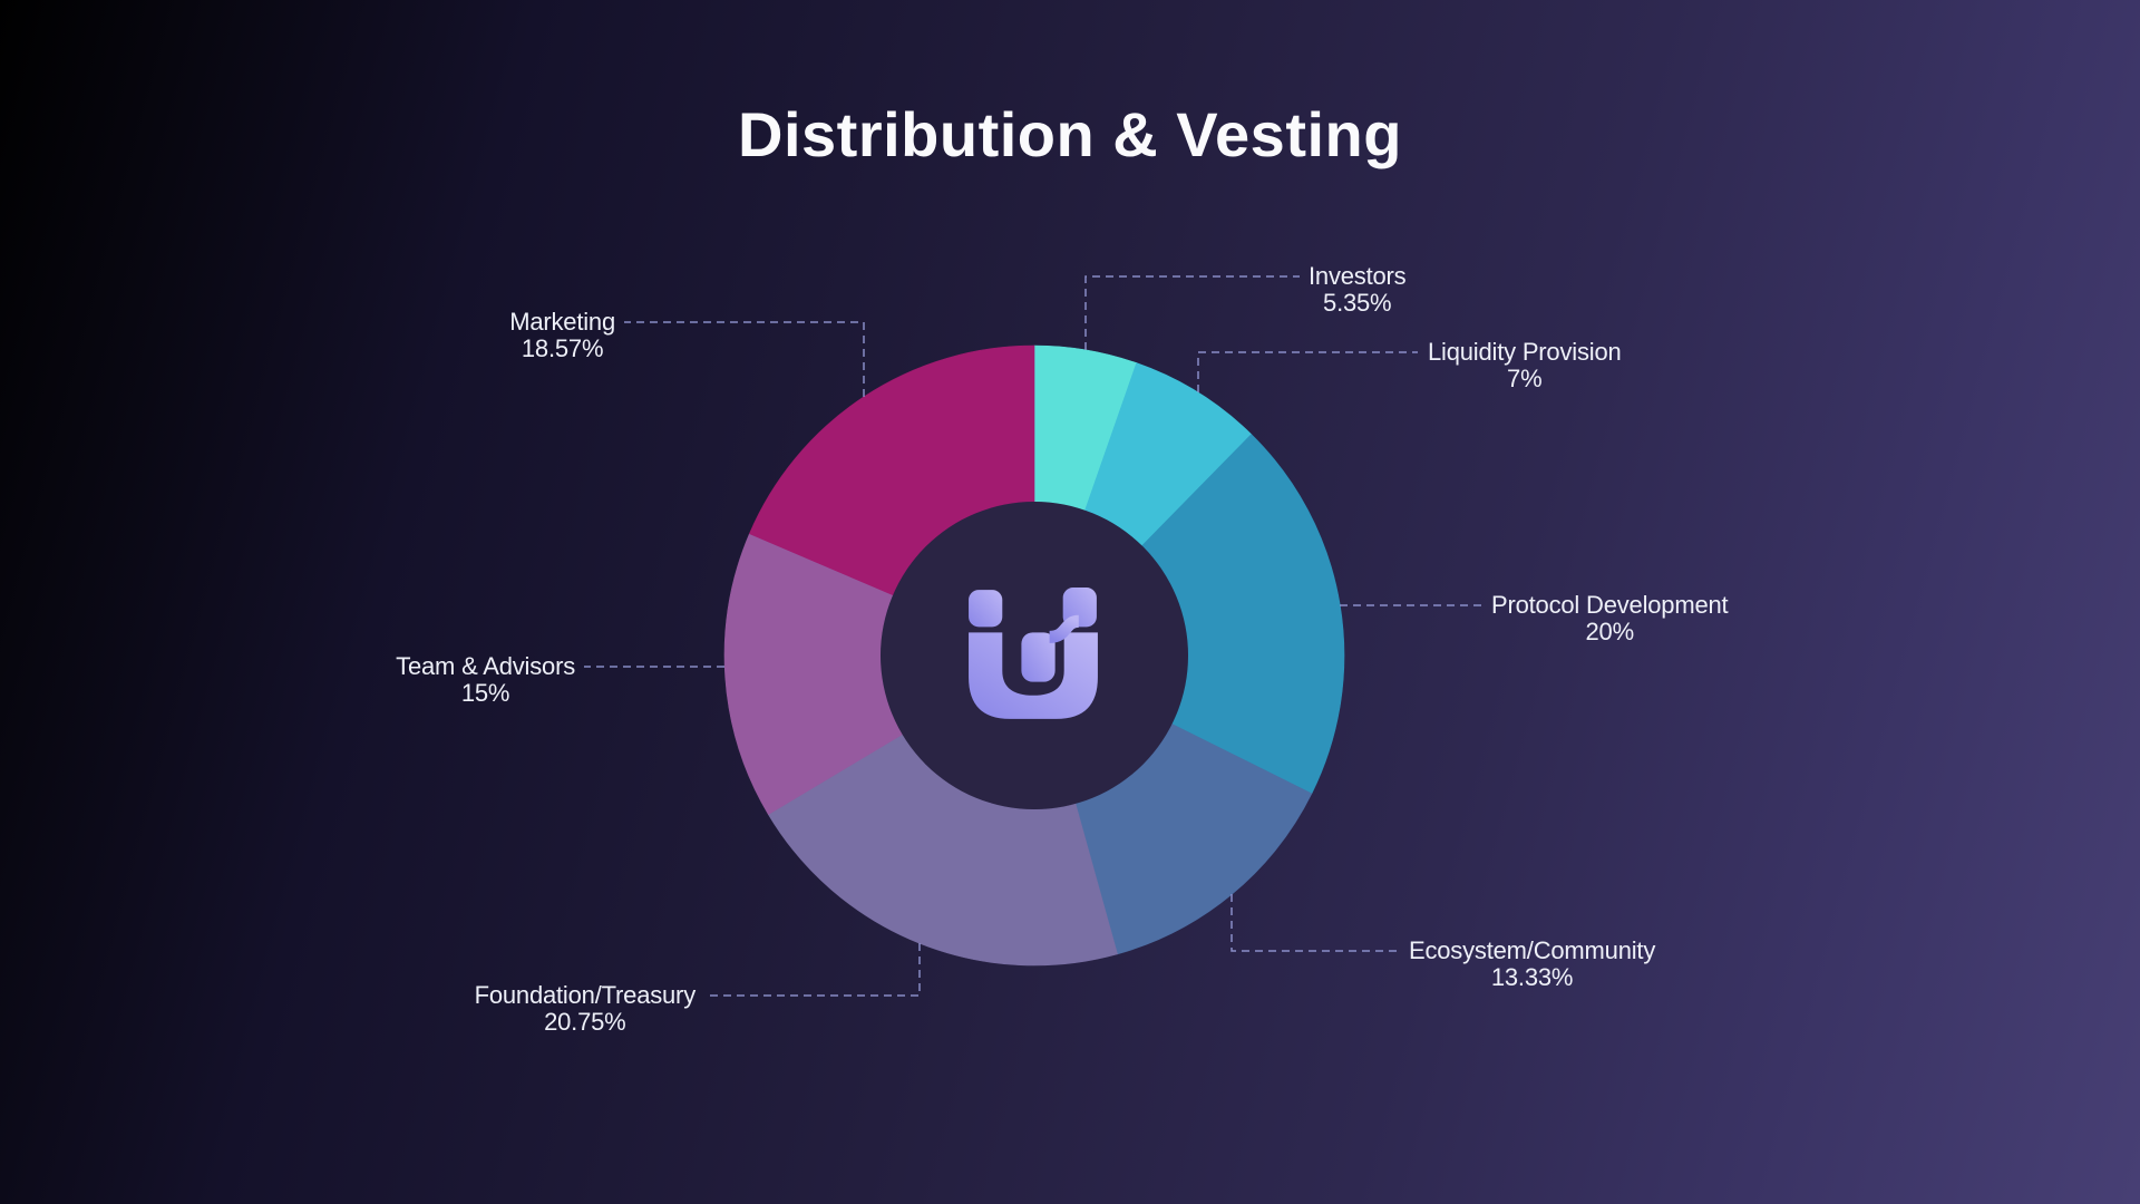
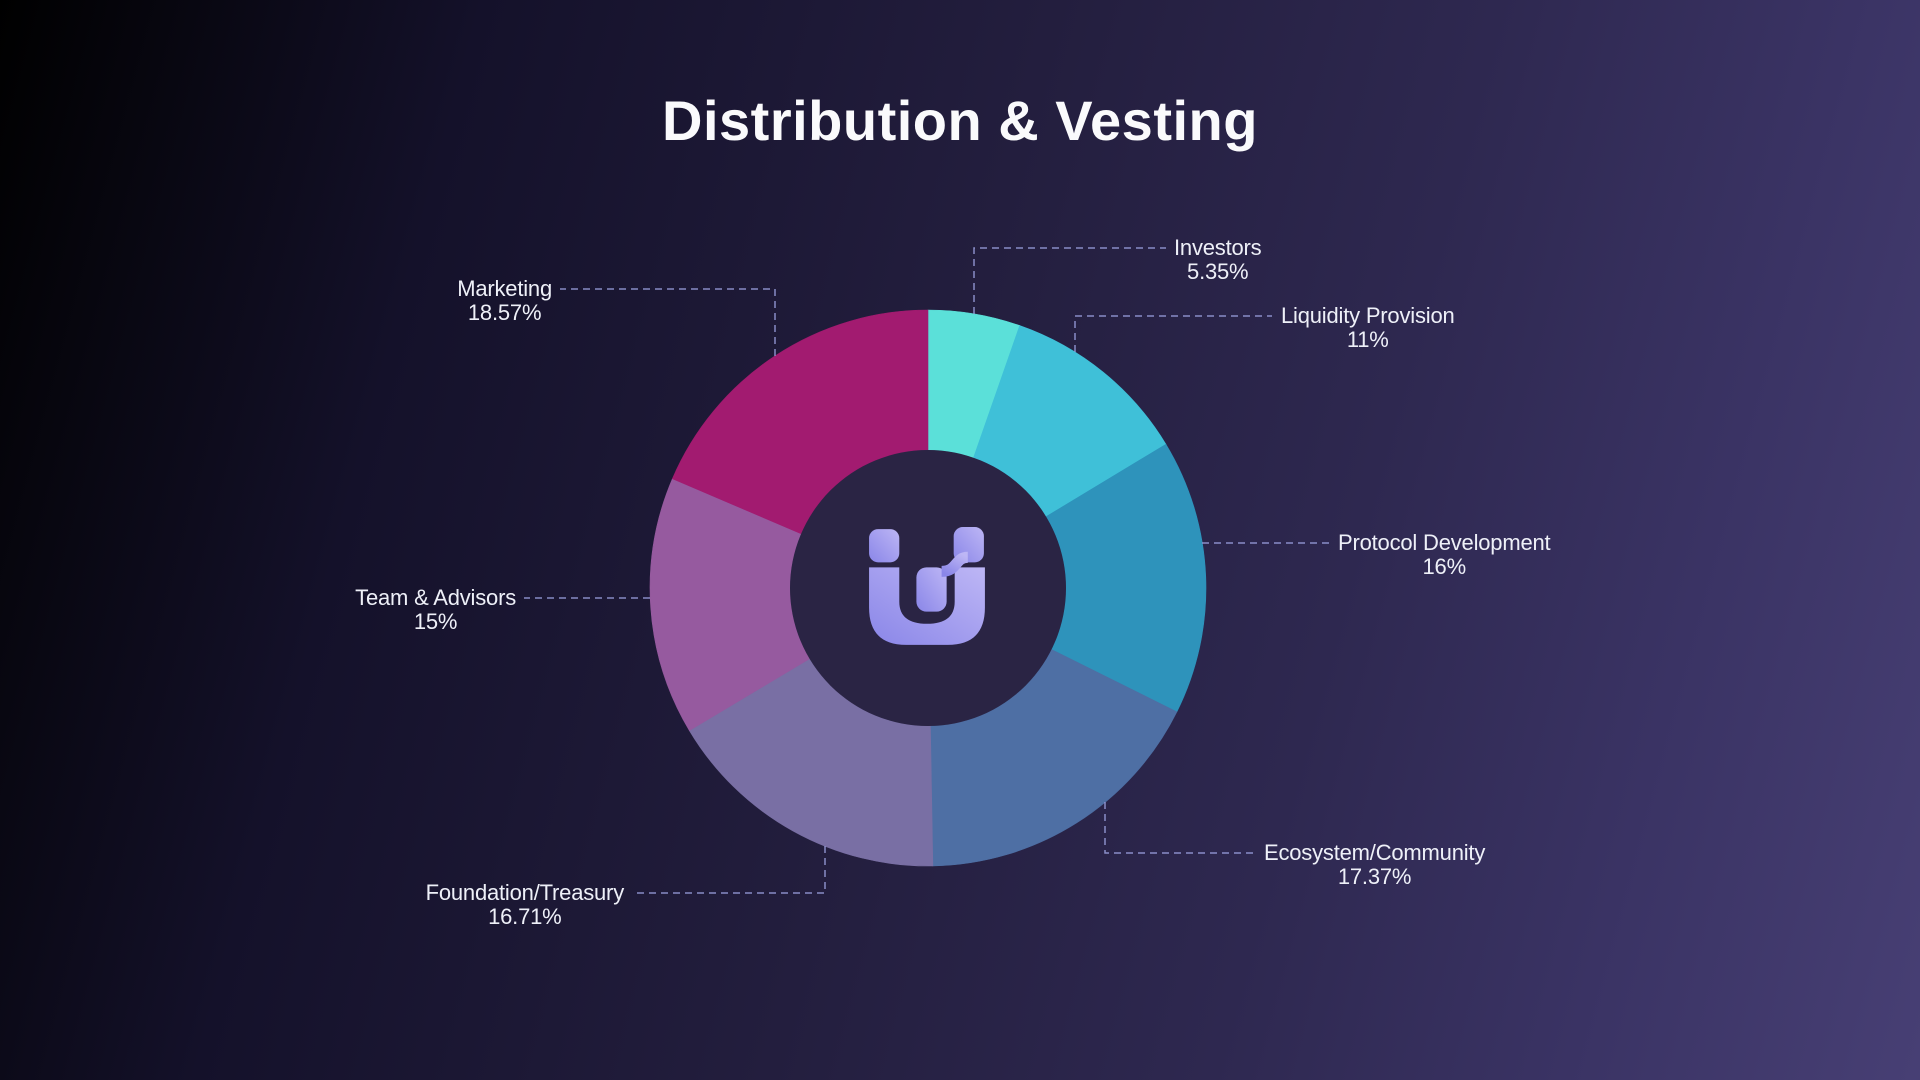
Liquidity Provision: 7% -> 11%
Protocol Development: 20% -> 16%
Ecosystem/Community: 13.33% -> 17.37%
Foundation/Treasury: 20.75% -> 16.71%
